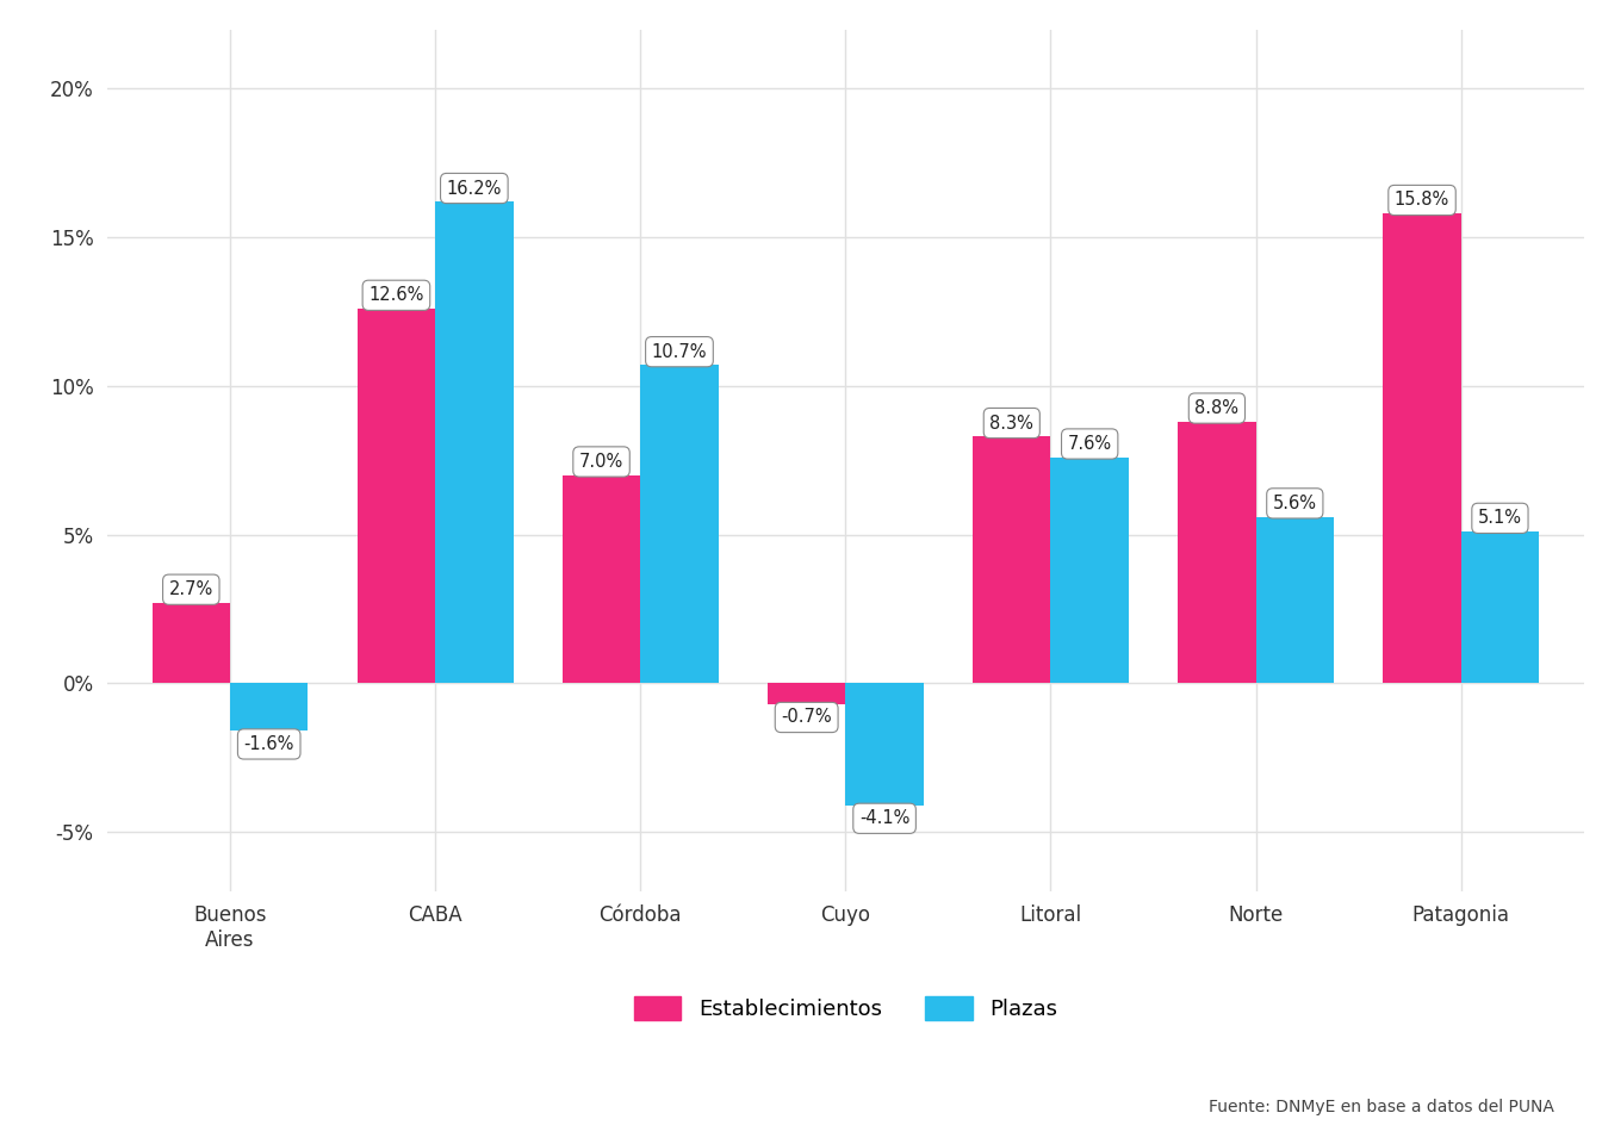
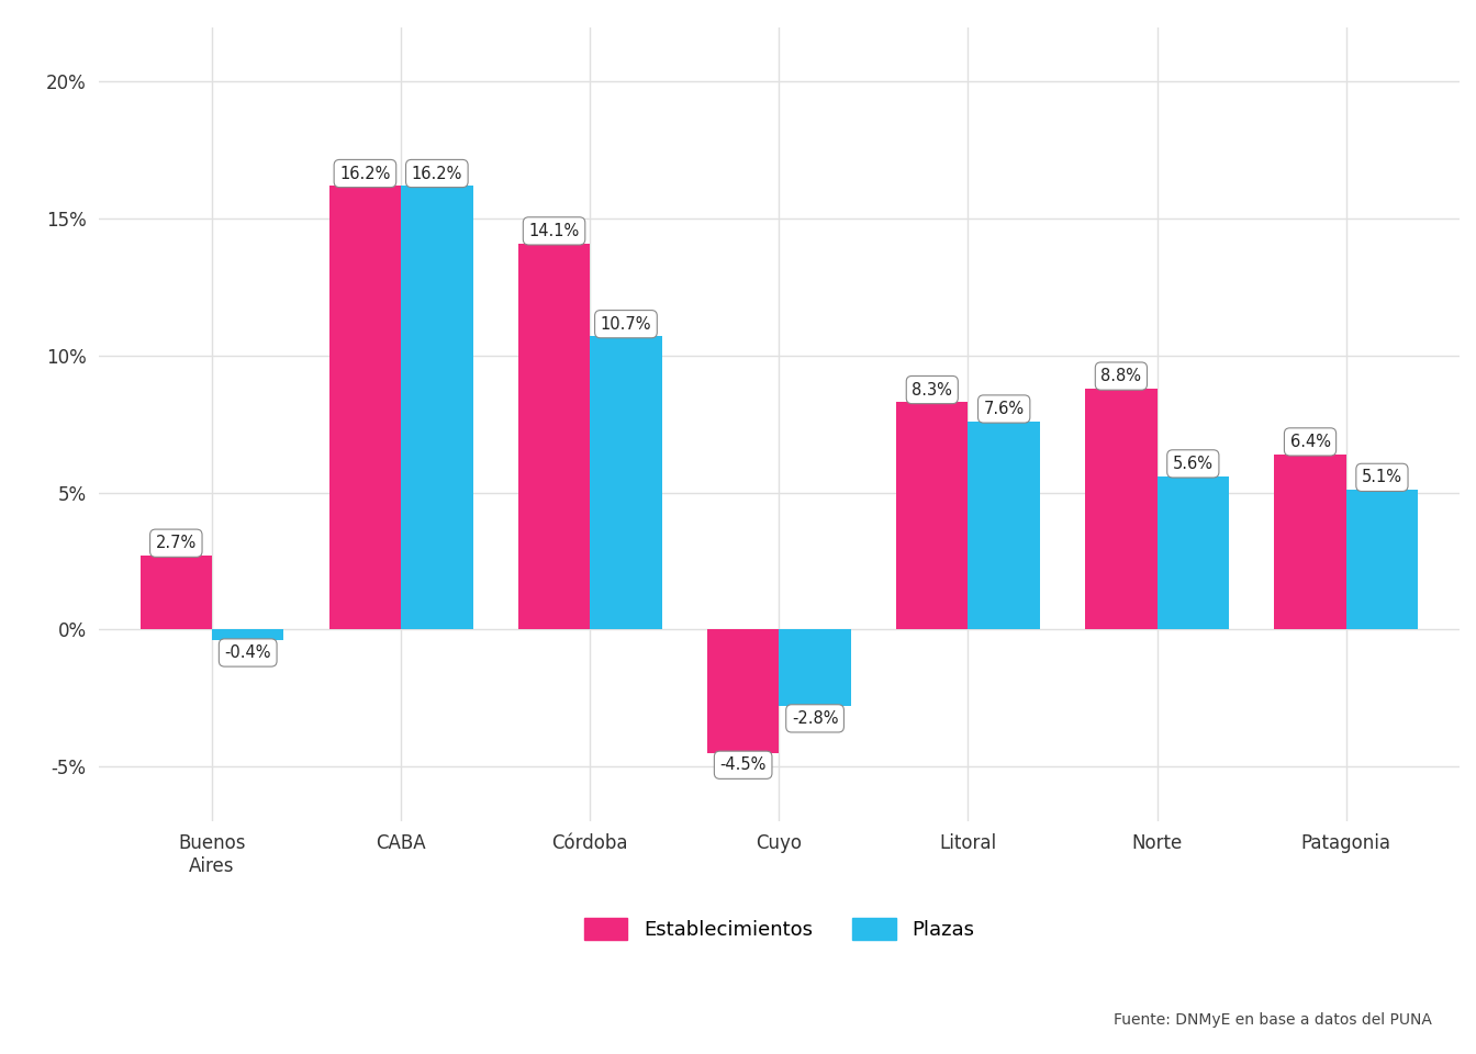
Plazas/Buenos Aires: -1.6% -> -0.4%
Establecimientos/CABA: 12.6% -> 16.2%
Establecimientos/Córdoba: 7.0% -> 14.1%
Establecimientos/Cuyo: -0.7% -> -4.5%
Plazas/Cuyo: -4.1% -> -2.8%
Establecimientos/Patagonia: 15.8% -> 6.4%
